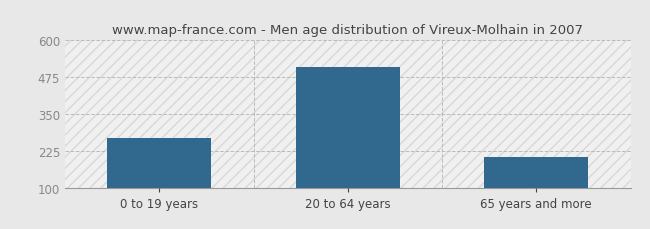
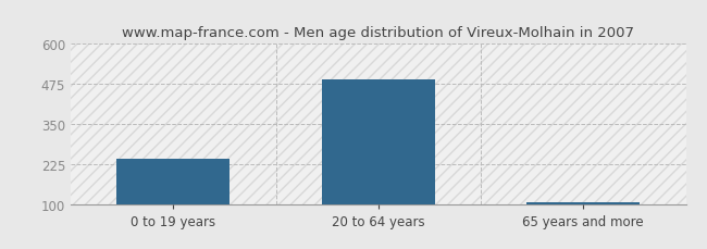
0 to 19 years: 270 -> 240
20 to 64 years: 510 -> 490
65 years and more: 205 -> 107
